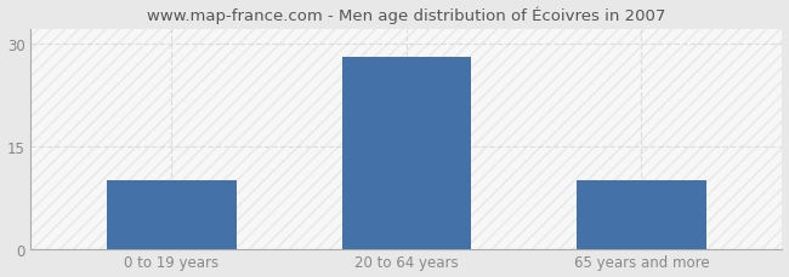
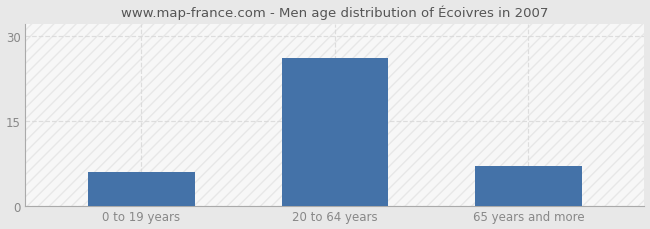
0 to 19 years: 10 -> 6
20 to 64 years: 28 -> 26
65 years and more: 10 -> 7
